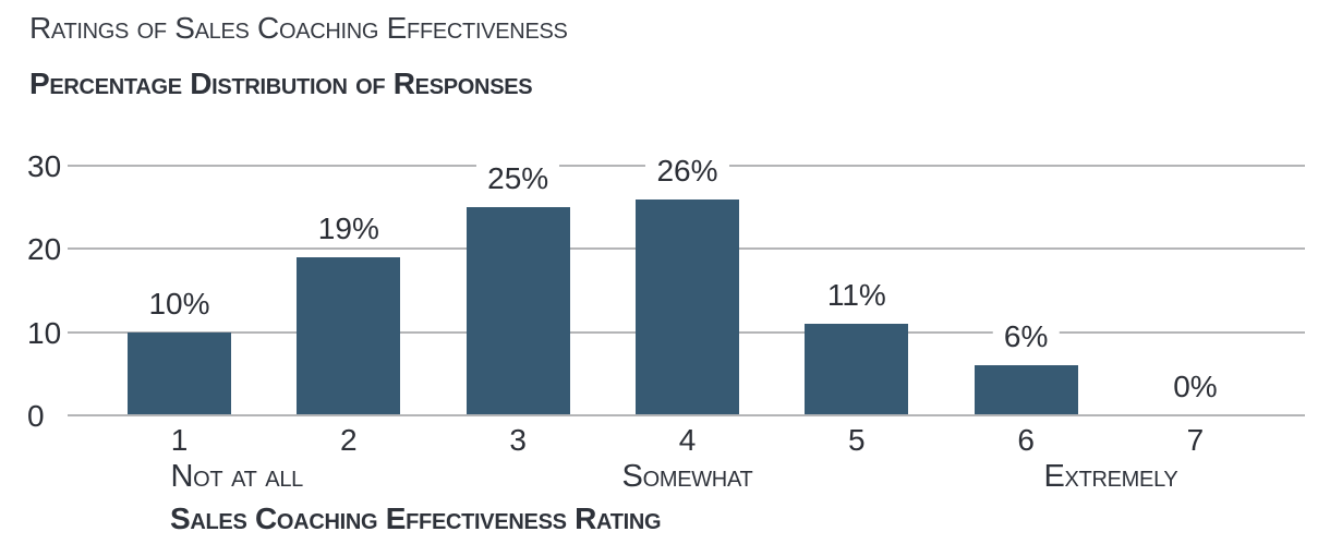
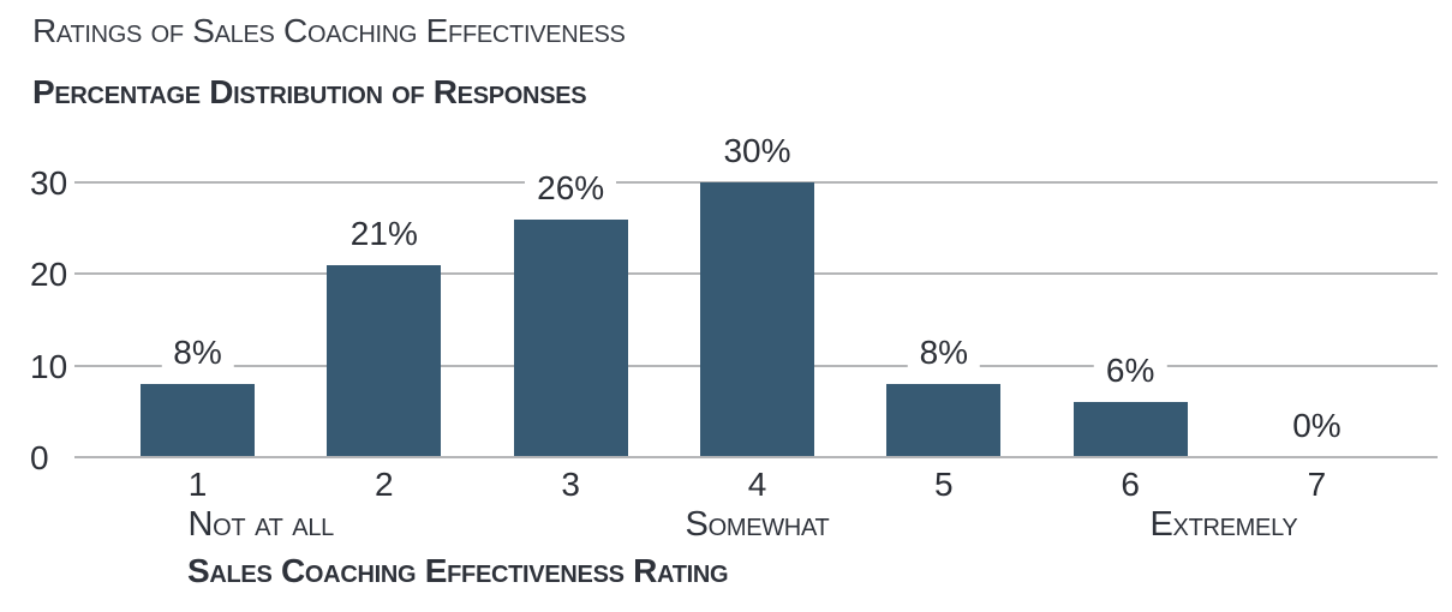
1: 10% -> 8%
2: 19% -> 21%
3: 25% -> 26%
4: 26% -> 30%
5: 11% -> 8%
